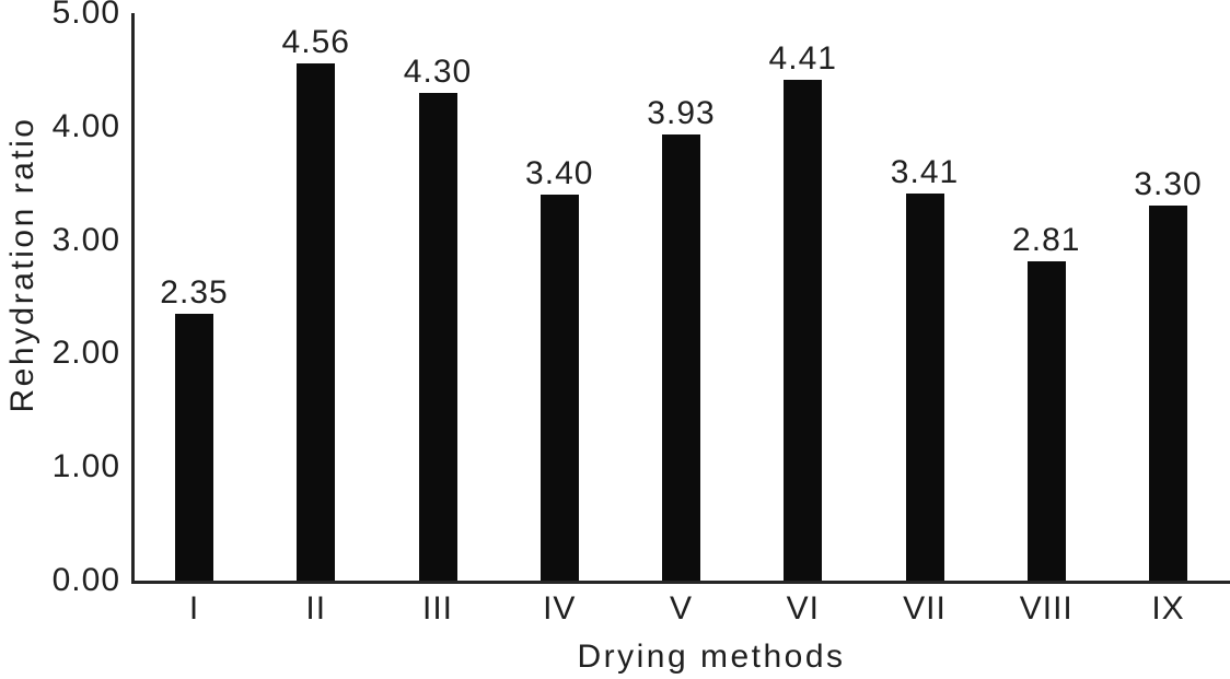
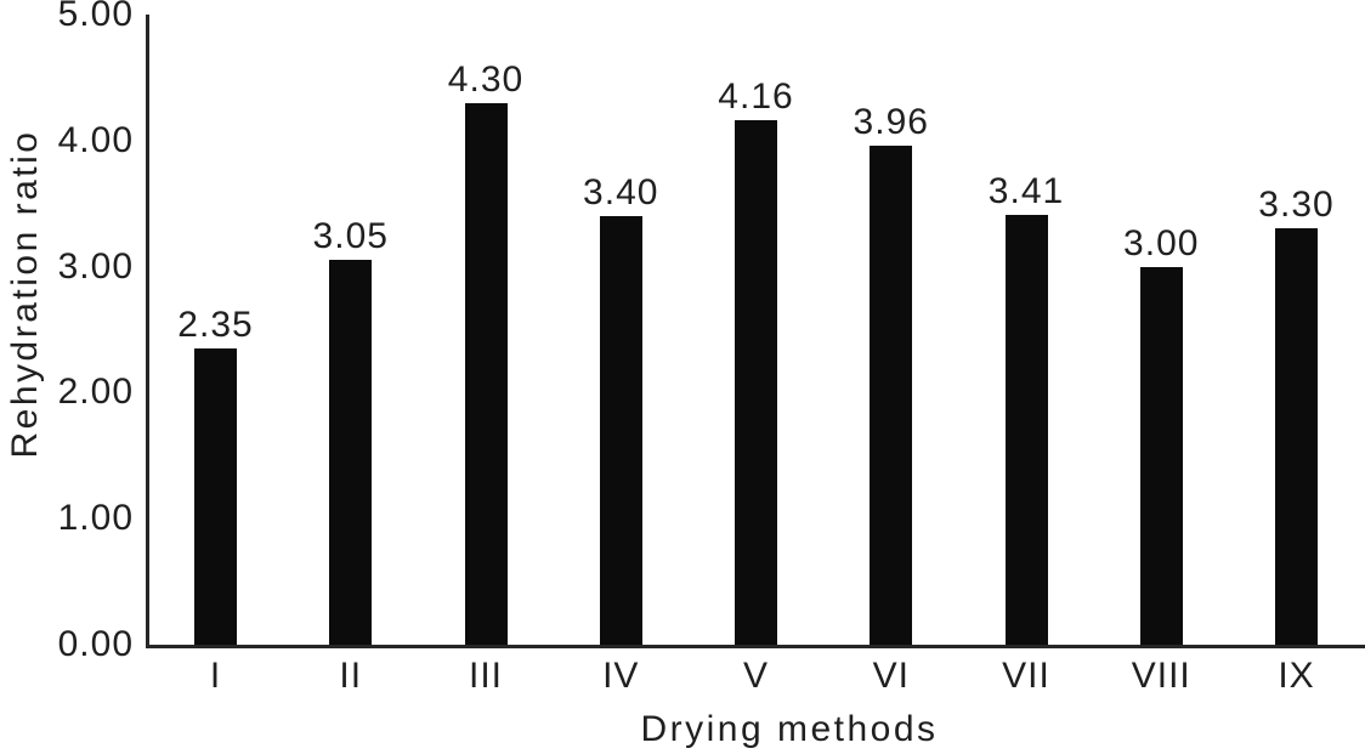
II: 4.56 -> 3.05
V: 3.93 -> 4.16
VI: 4.41 -> 3.96
VIII: 2.81 -> 3.00
